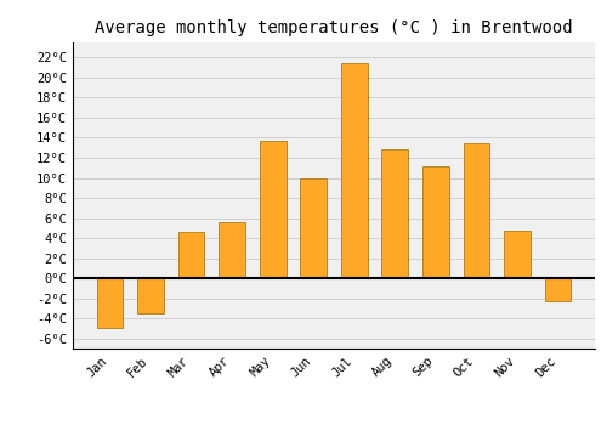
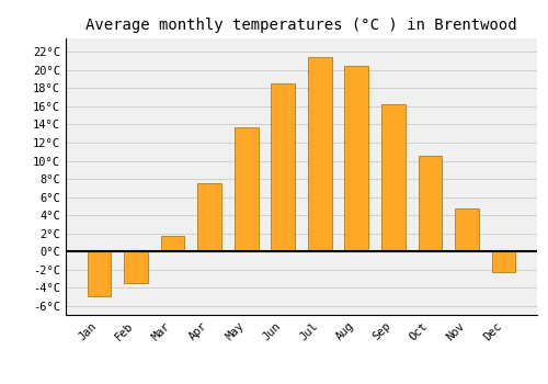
Mar: 4.6°C -> 1.7°C
Apr: 5.6°C -> 7.5°C
Jun: 10.0°C -> 18.5°C
Aug: 12.8°C -> 20.5°C
Sep: 11.2°C -> 16.2°C
Oct: 13.4°C -> 10.5°C
